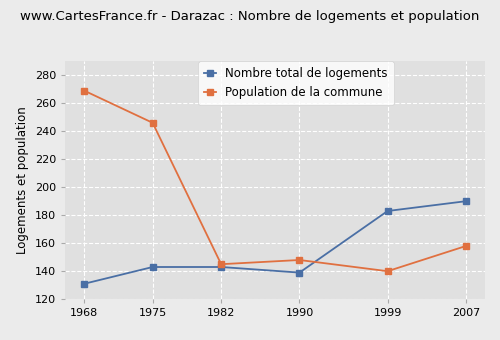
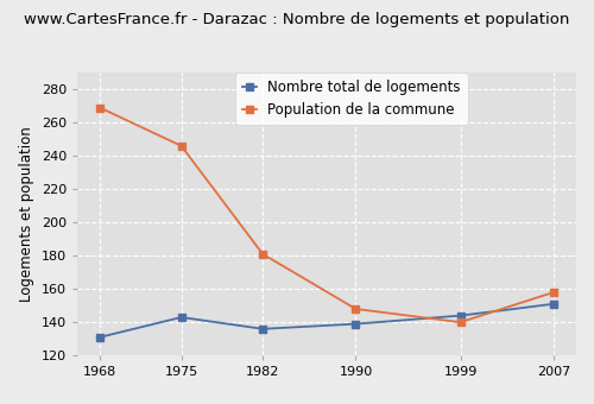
Nombre total de logements/1982: 143 -> 136
Population de la commune/1982: 145 -> 181
Nombre total de logements/1999: 183 -> 144
Nombre total de logements/2007: 190 -> 151
